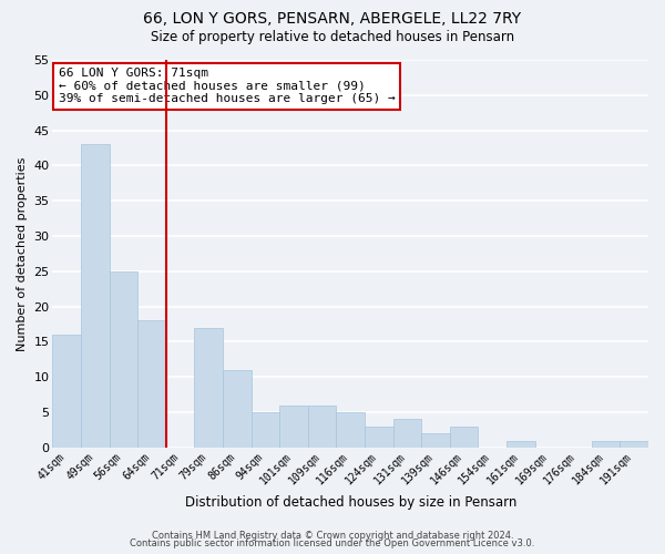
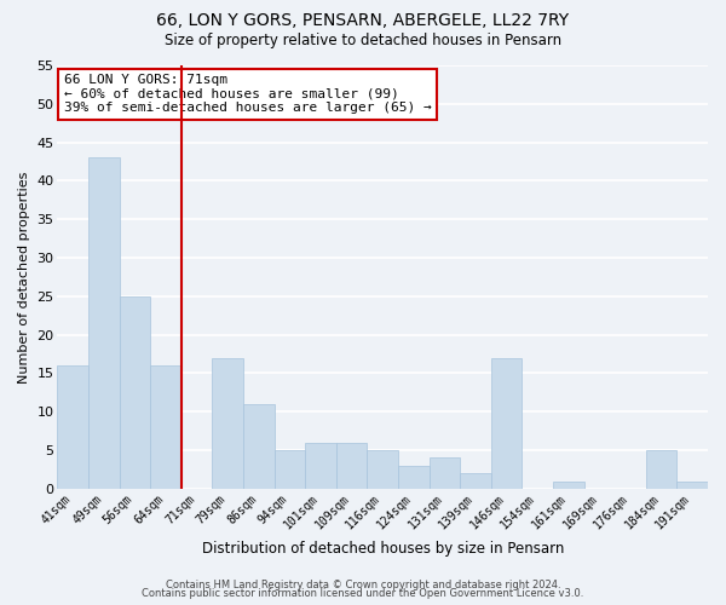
64sqm: 18 -> 16
146sqm: 3 -> 17
184sqm: 1 -> 5
